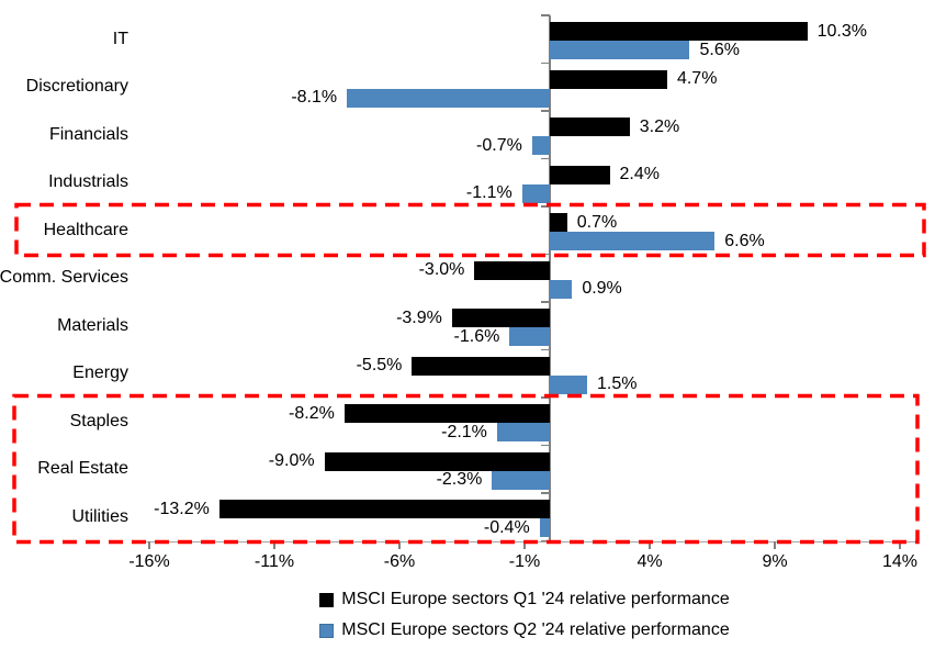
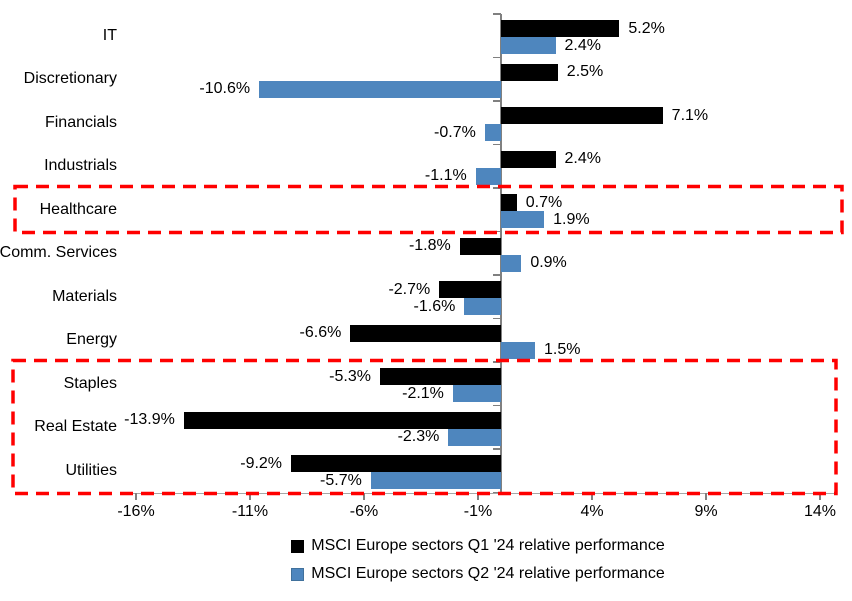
MSCI Europe sectors Q1 '24 relative performance/IT: 10.3% -> 5.2%
MSCI Europe sectors Q2 '24 relative performance/IT: 5.6% -> 2.4%
MSCI Europe sectors Q1 '24 relative performance/Discretionary: 4.7% -> 2.5%
MSCI Europe sectors Q2 '24 relative performance/Discretionary: -8.1% -> -10.6%
MSCI Europe sectors Q1 '24 relative performance/Financials: 3.2% -> 7.1%
MSCI Europe sectors Q2 '24 relative performance/Healthcare: 6.6% -> 1.9%
MSCI Europe sectors Q1 '24 relative performance/Comm. Services: -3.0% -> -1.8%
MSCI Europe sectors Q1 '24 relative performance/Materials: -3.9% -> -2.7%
MSCI Europe sectors Q1 '24 relative performance/Energy: -5.5% -> -6.6%
MSCI Europe sectors Q1 '24 relative performance/Staples: -8.2% -> -5.3%
MSCI Europe sectors Q1 '24 relative performance/Real Estate: -9.0% -> -13.9%
MSCI Europe sectors Q1 '24 relative performance/Utilities: -13.2% -> -9.2%
MSCI Europe sectors Q2 '24 relative performance/Utilities: -0.4% -> -5.7%
